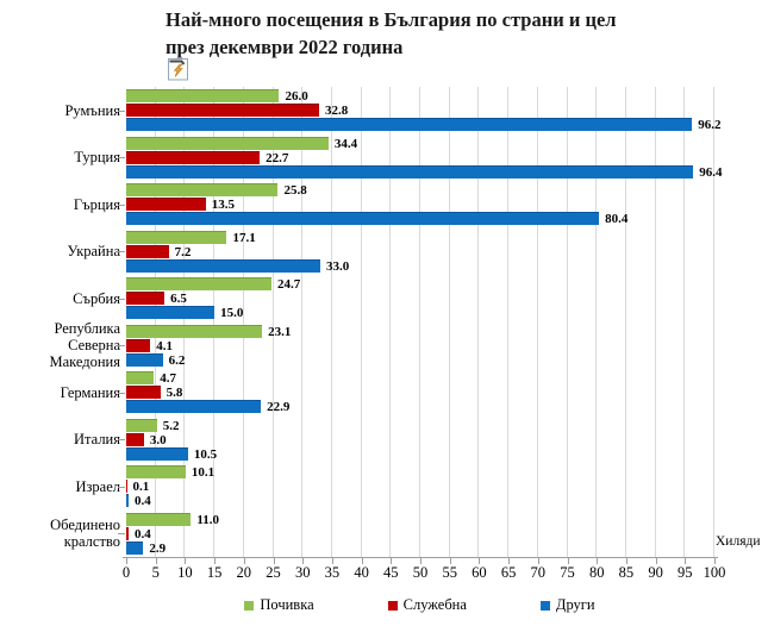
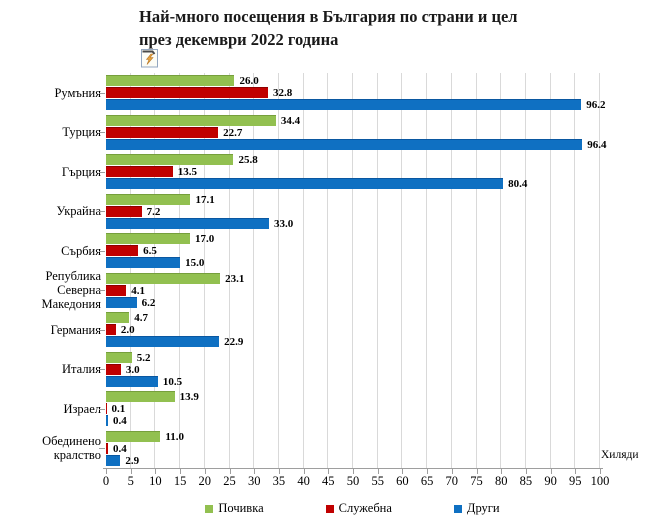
Почивка/Сърбия: 24.7 -> 17.0
Служебна/Германия: 5.8 -> 2.0
Почивка/Израел: 10.1 -> 13.9
